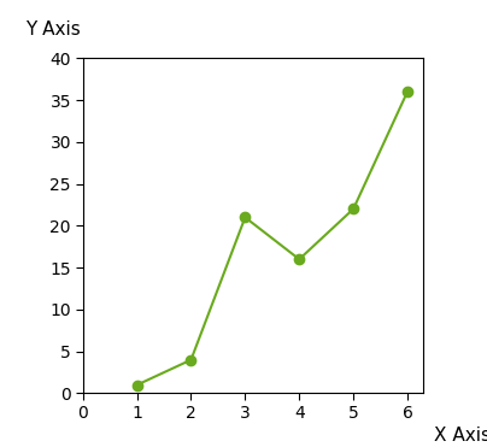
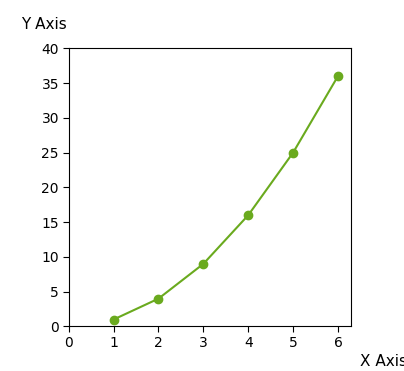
3: 21 -> 9
5: 22 -> 25
